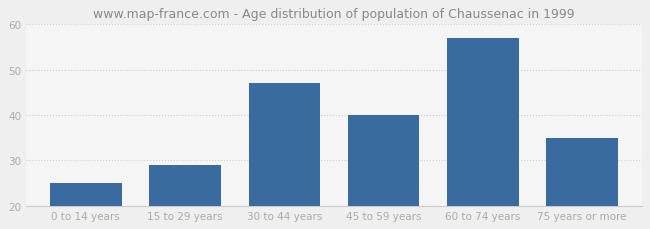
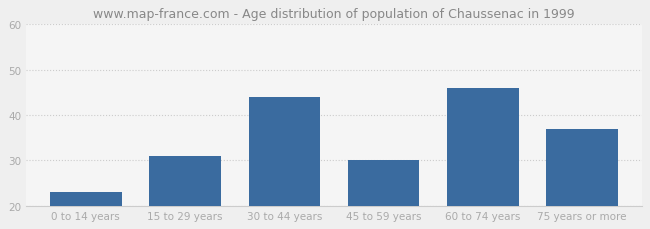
0 to 14 years: 25 -> 23
15 to 29 years: 29 -> 31
30 to 44 years: 47 -> 44
45 to 59 years: 40 -> 30
60 to 74 years: 57 -> 46
75 years or more: 35 -> 37
